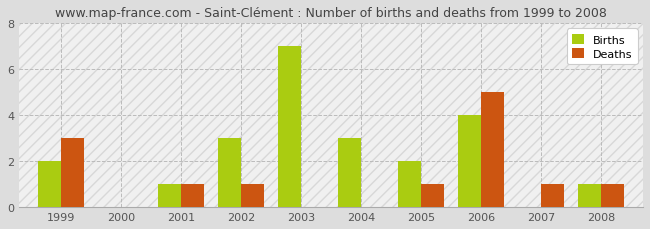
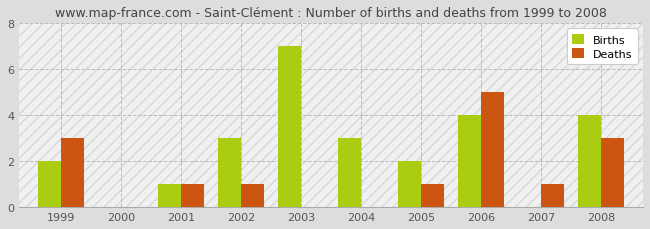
Births/2008: 1 -> 4
Deaths/2008: 1 -> 3
